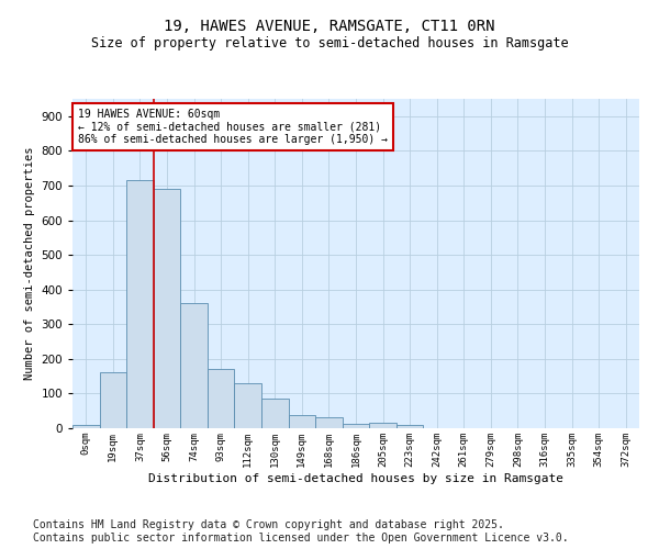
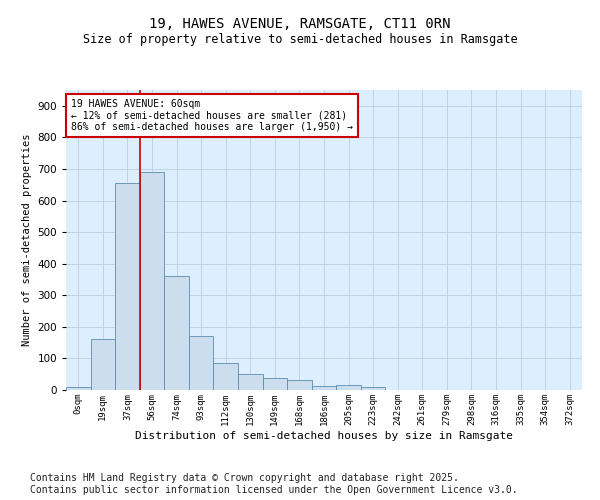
37sqm: 715 -> 655
112sqm: 130 -> 87
130sqm: 85 -> 50
